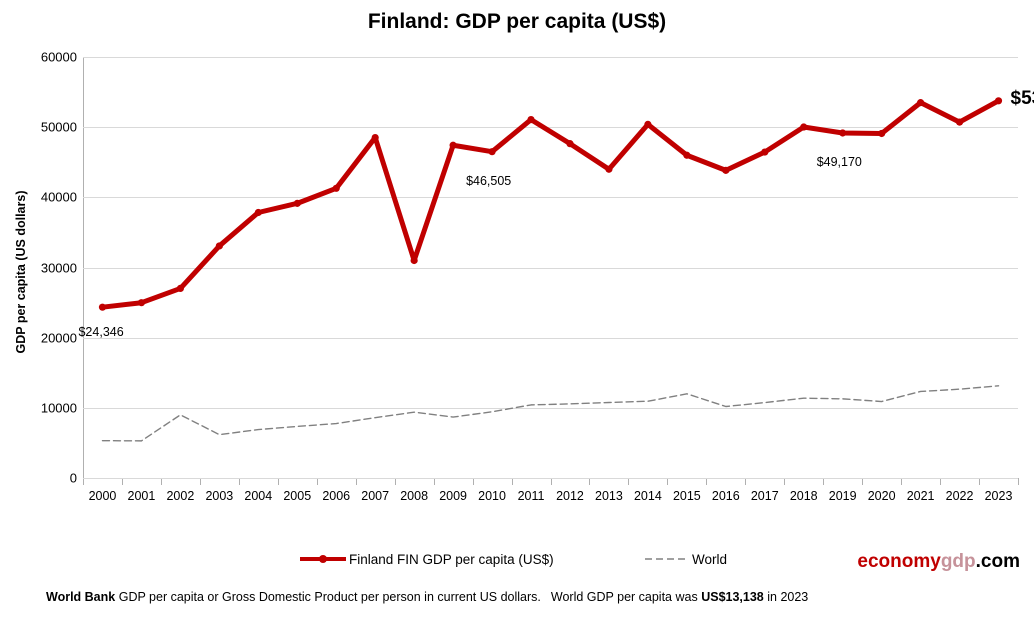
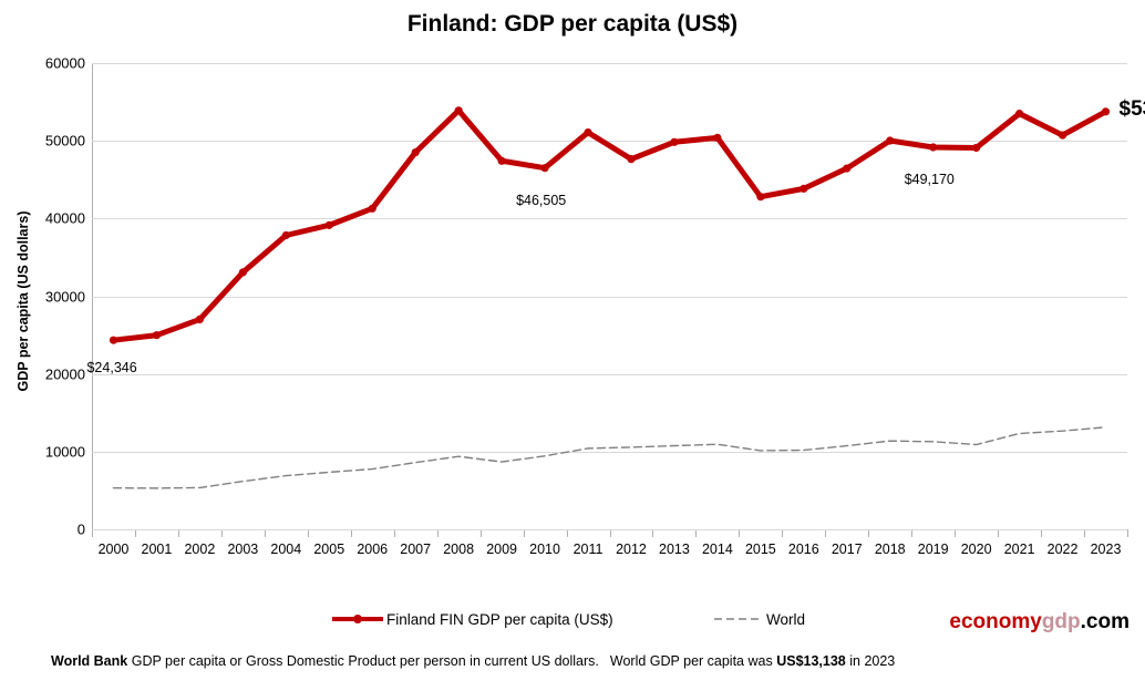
World/2002: 9000 -> 5000
Finland FIN GDP per capita (US$)/2008: 31000 -> 54000
Finland FIN GDP per capita (US$)/2013: 44000 -> 50000
Finland FIN GDP per capita (US$)/2015: 46000 -> 43000
World/2015: 12000 -> 10000
